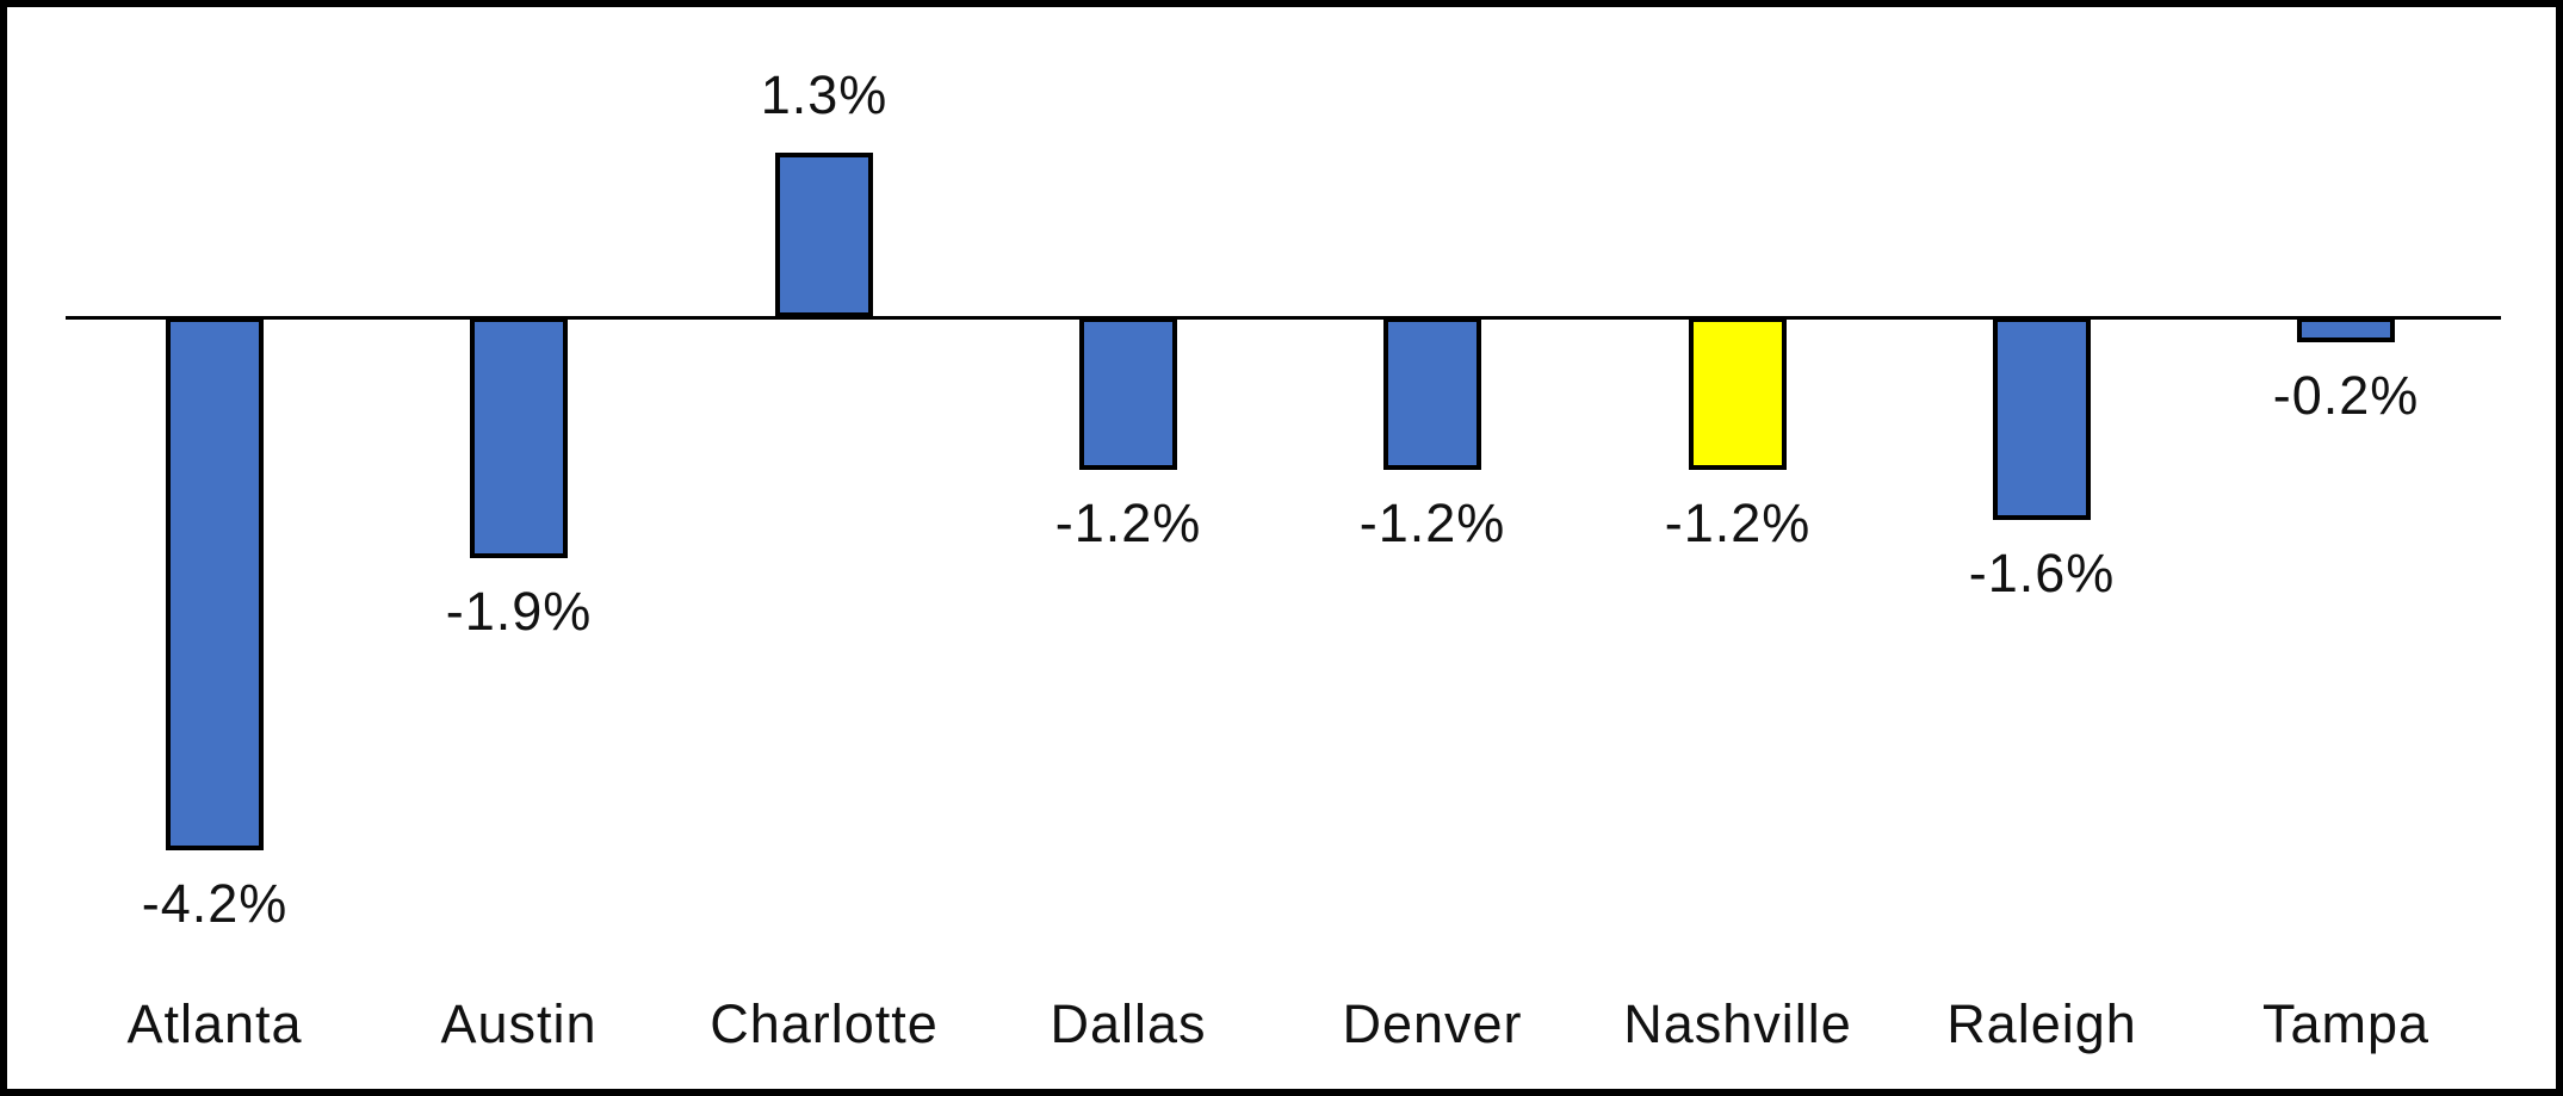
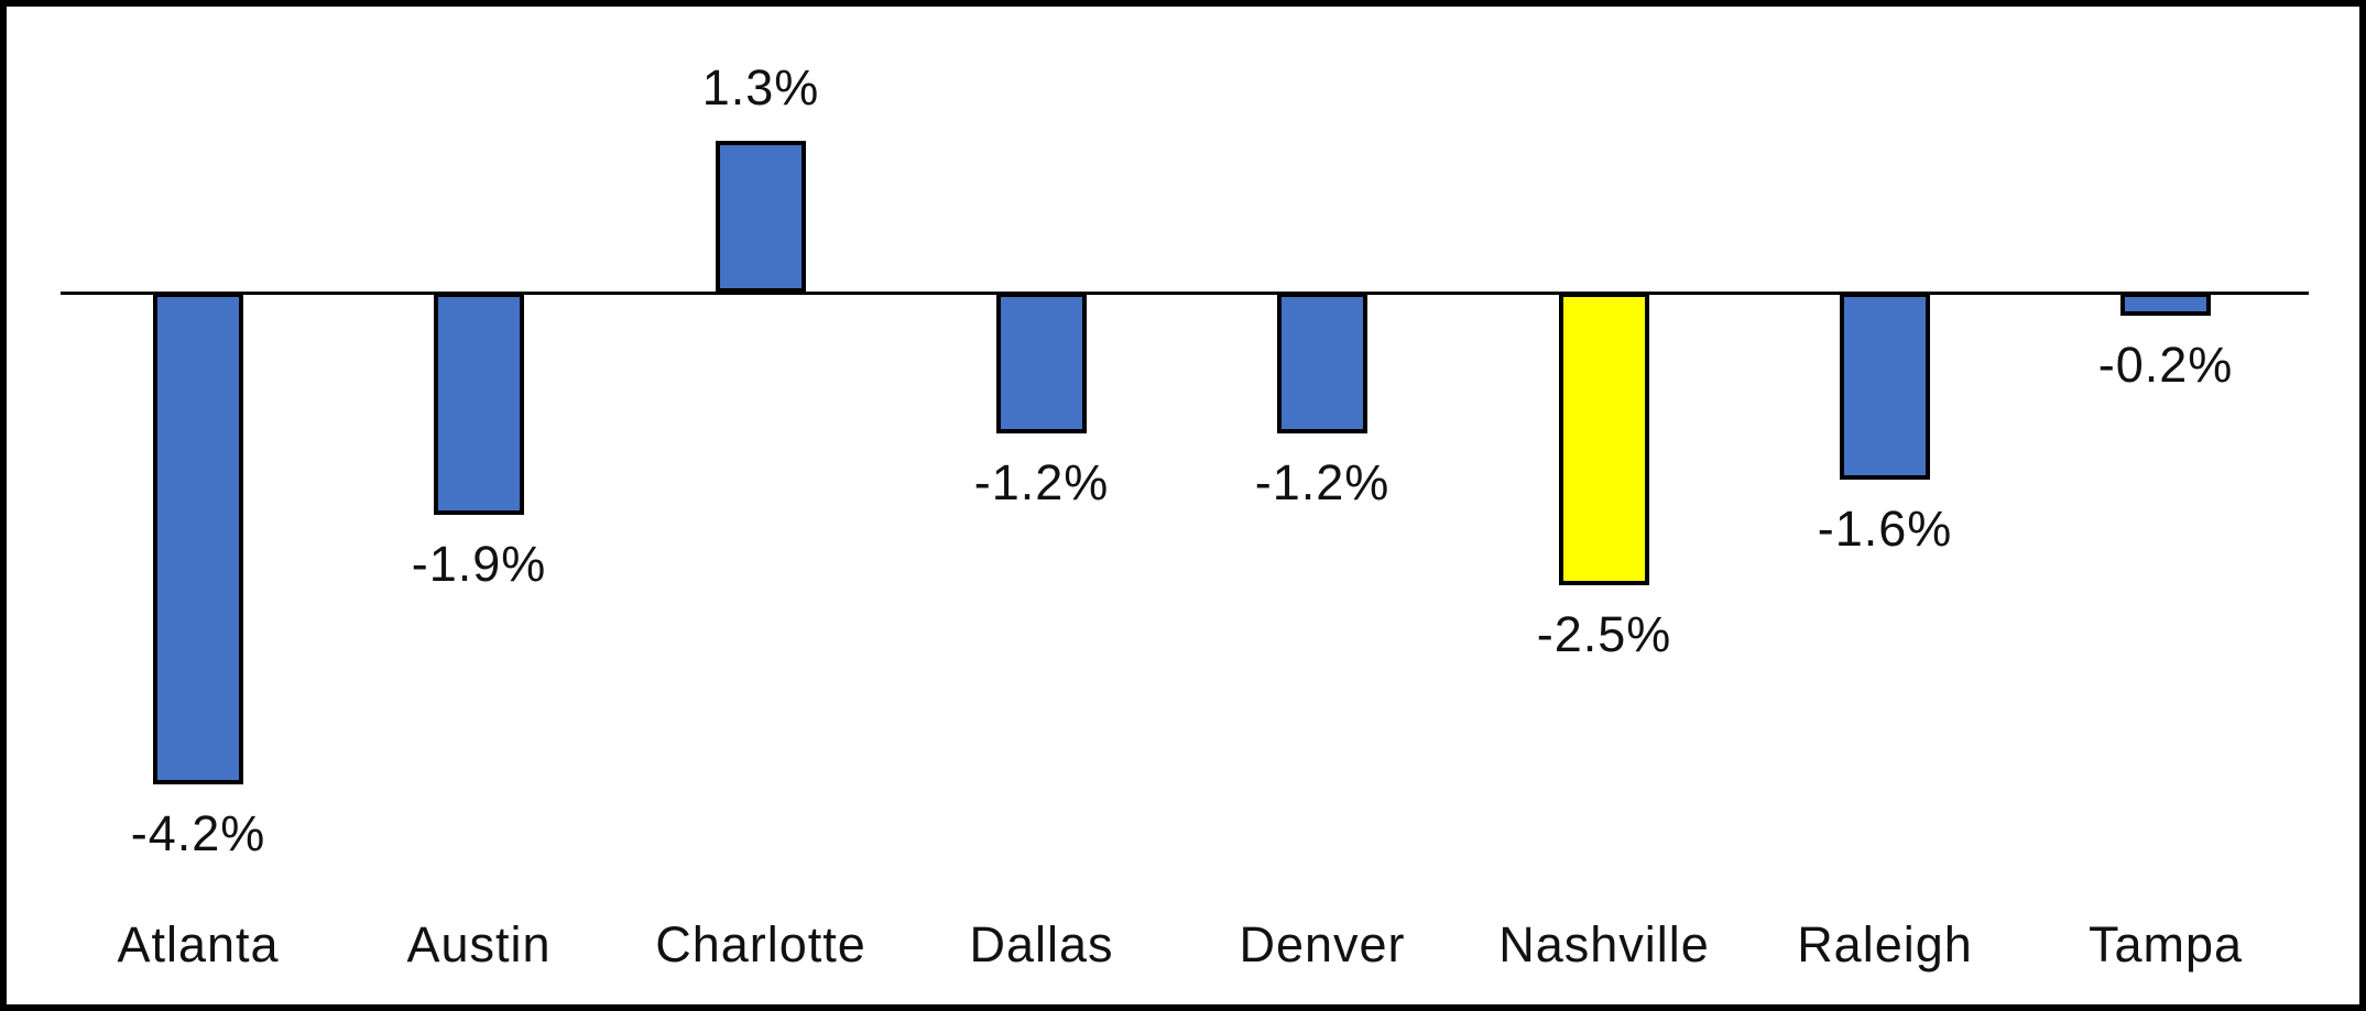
Nashville: -1.2% -> -2.5%
